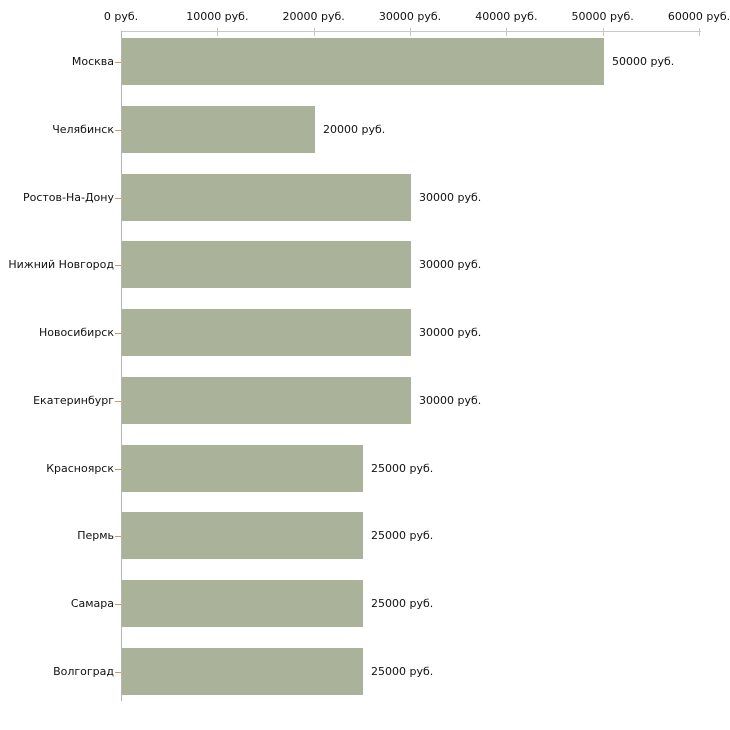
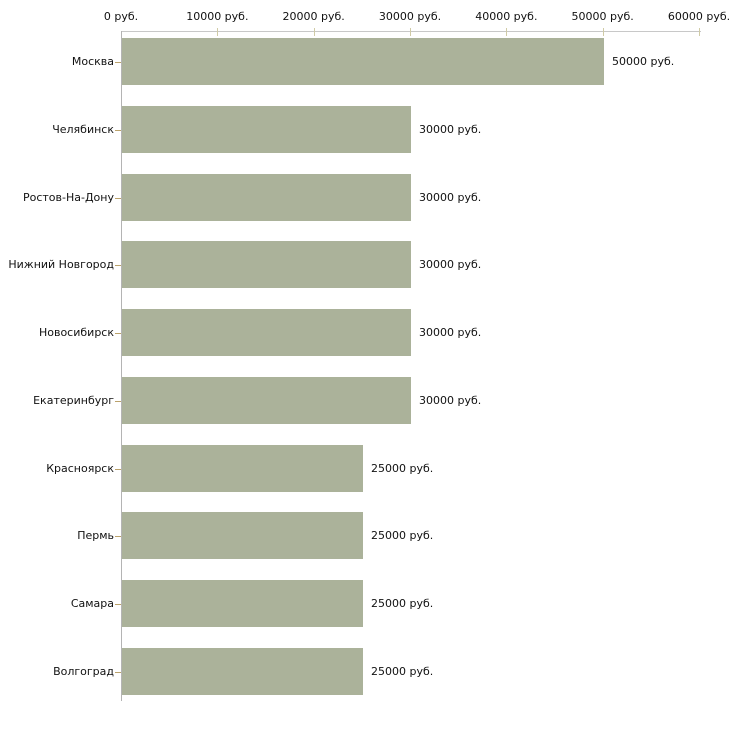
Челябинск: 20000 -> 30000
